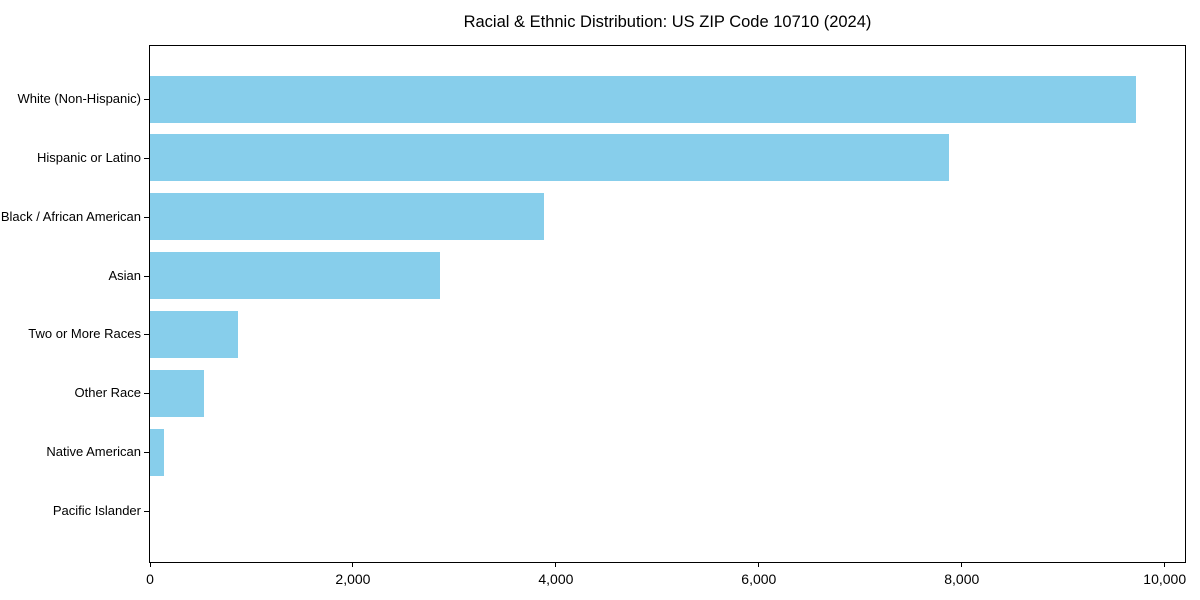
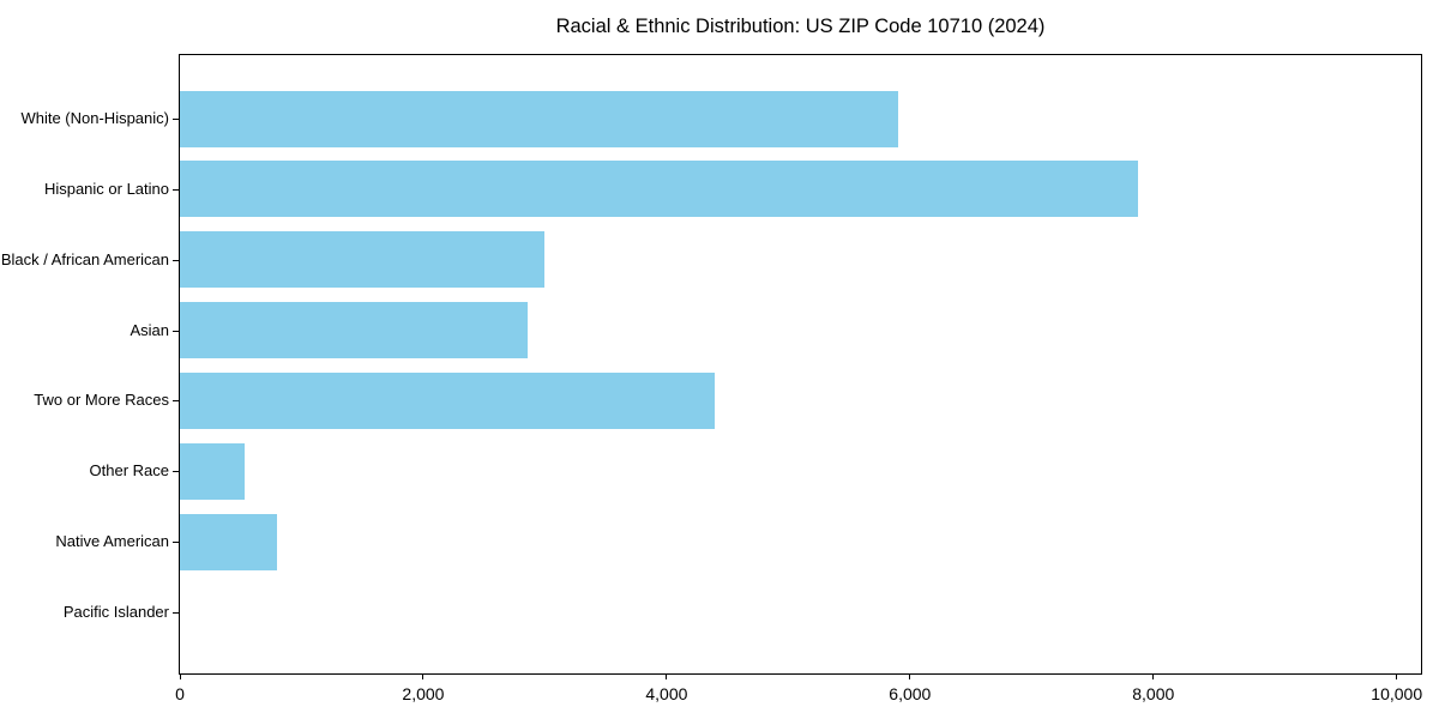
White (Non-Hispanic): 9700 -> 5900
Black / African American: 3900 -> 3000
Two or More Races: 900 -> 4400
Native American: 100 -> 800
